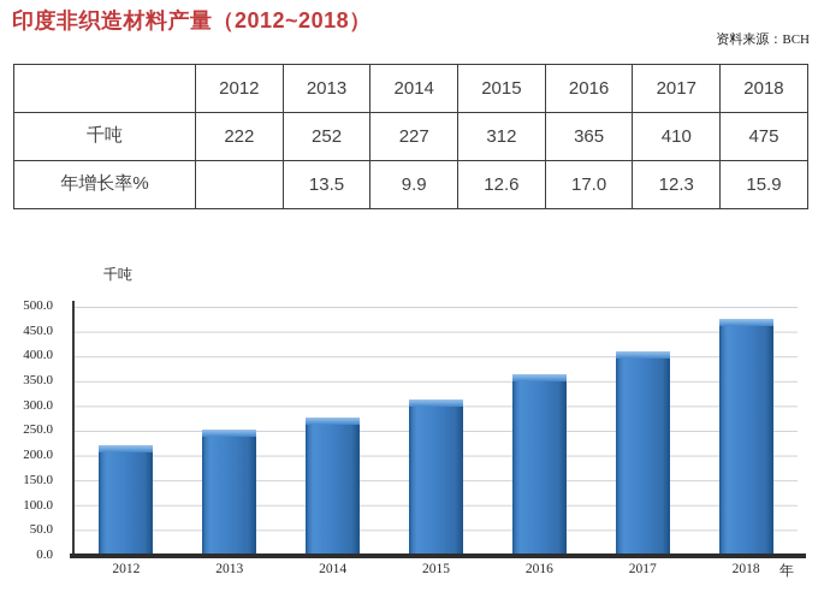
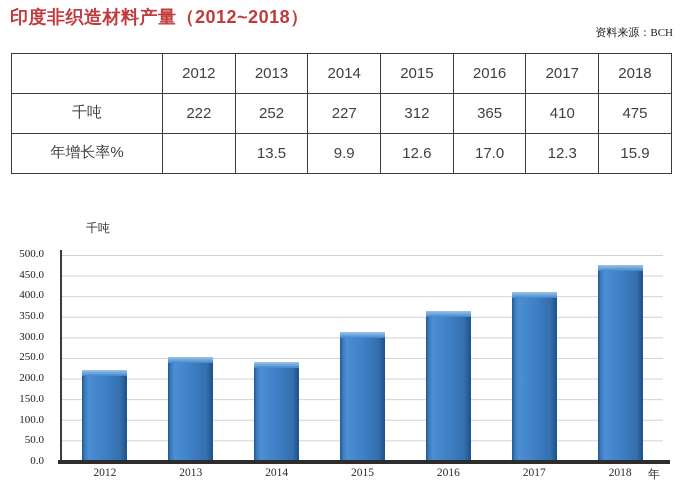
2014: 280 -> 240
